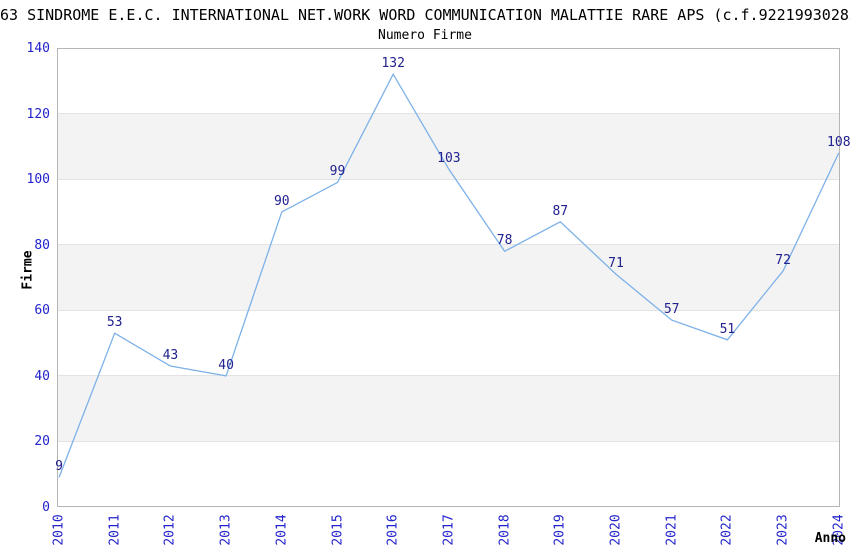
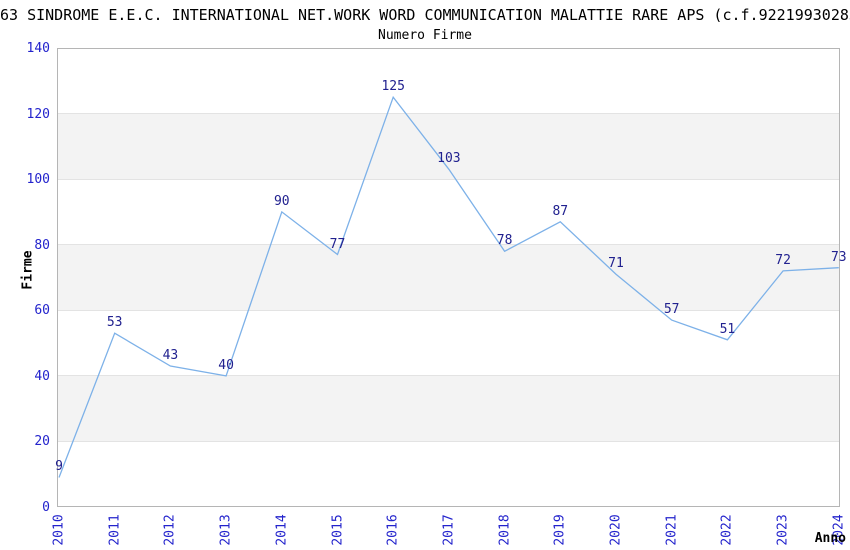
2015: 99 -> 77
2016: 132 -> 125
2024: 108 -> 73
